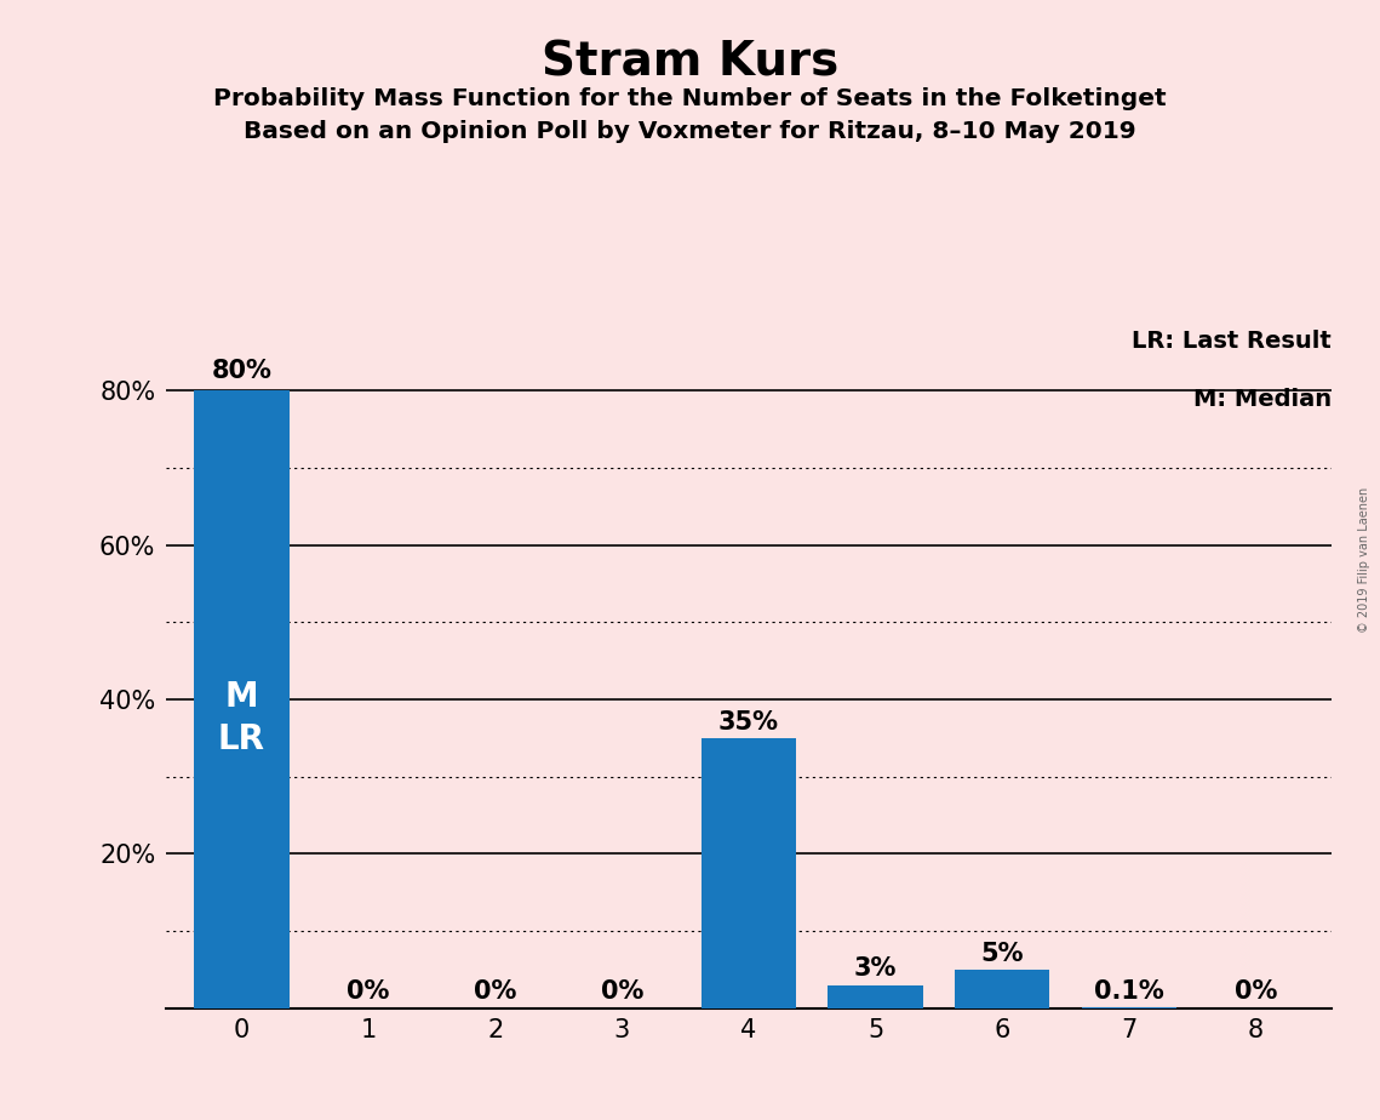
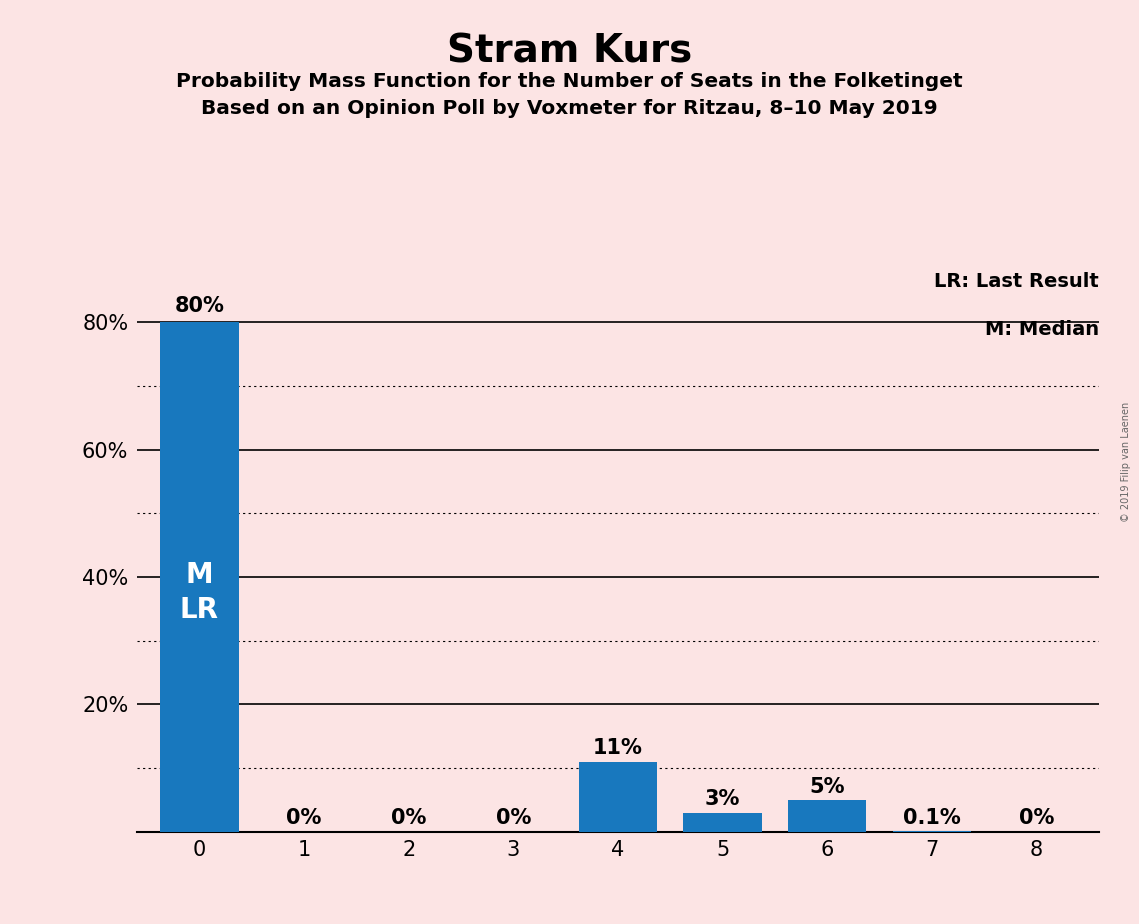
4: 35% -> 11%
